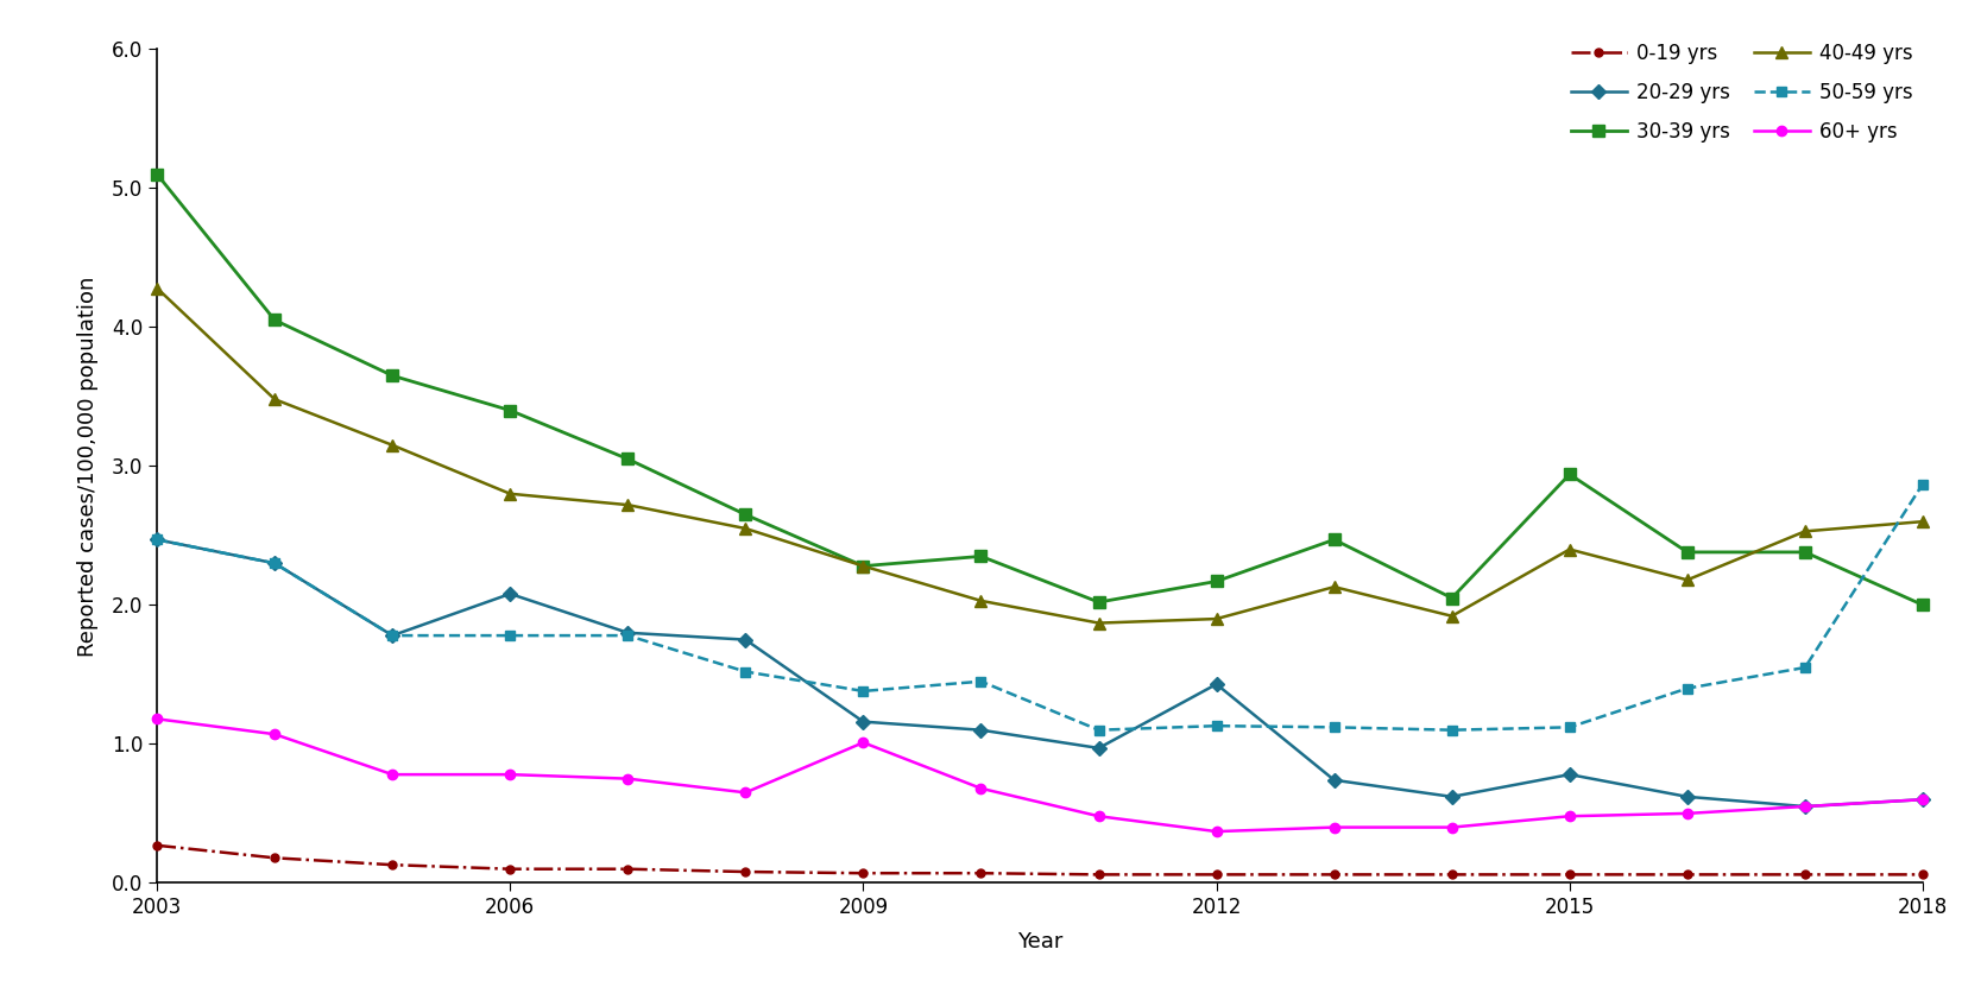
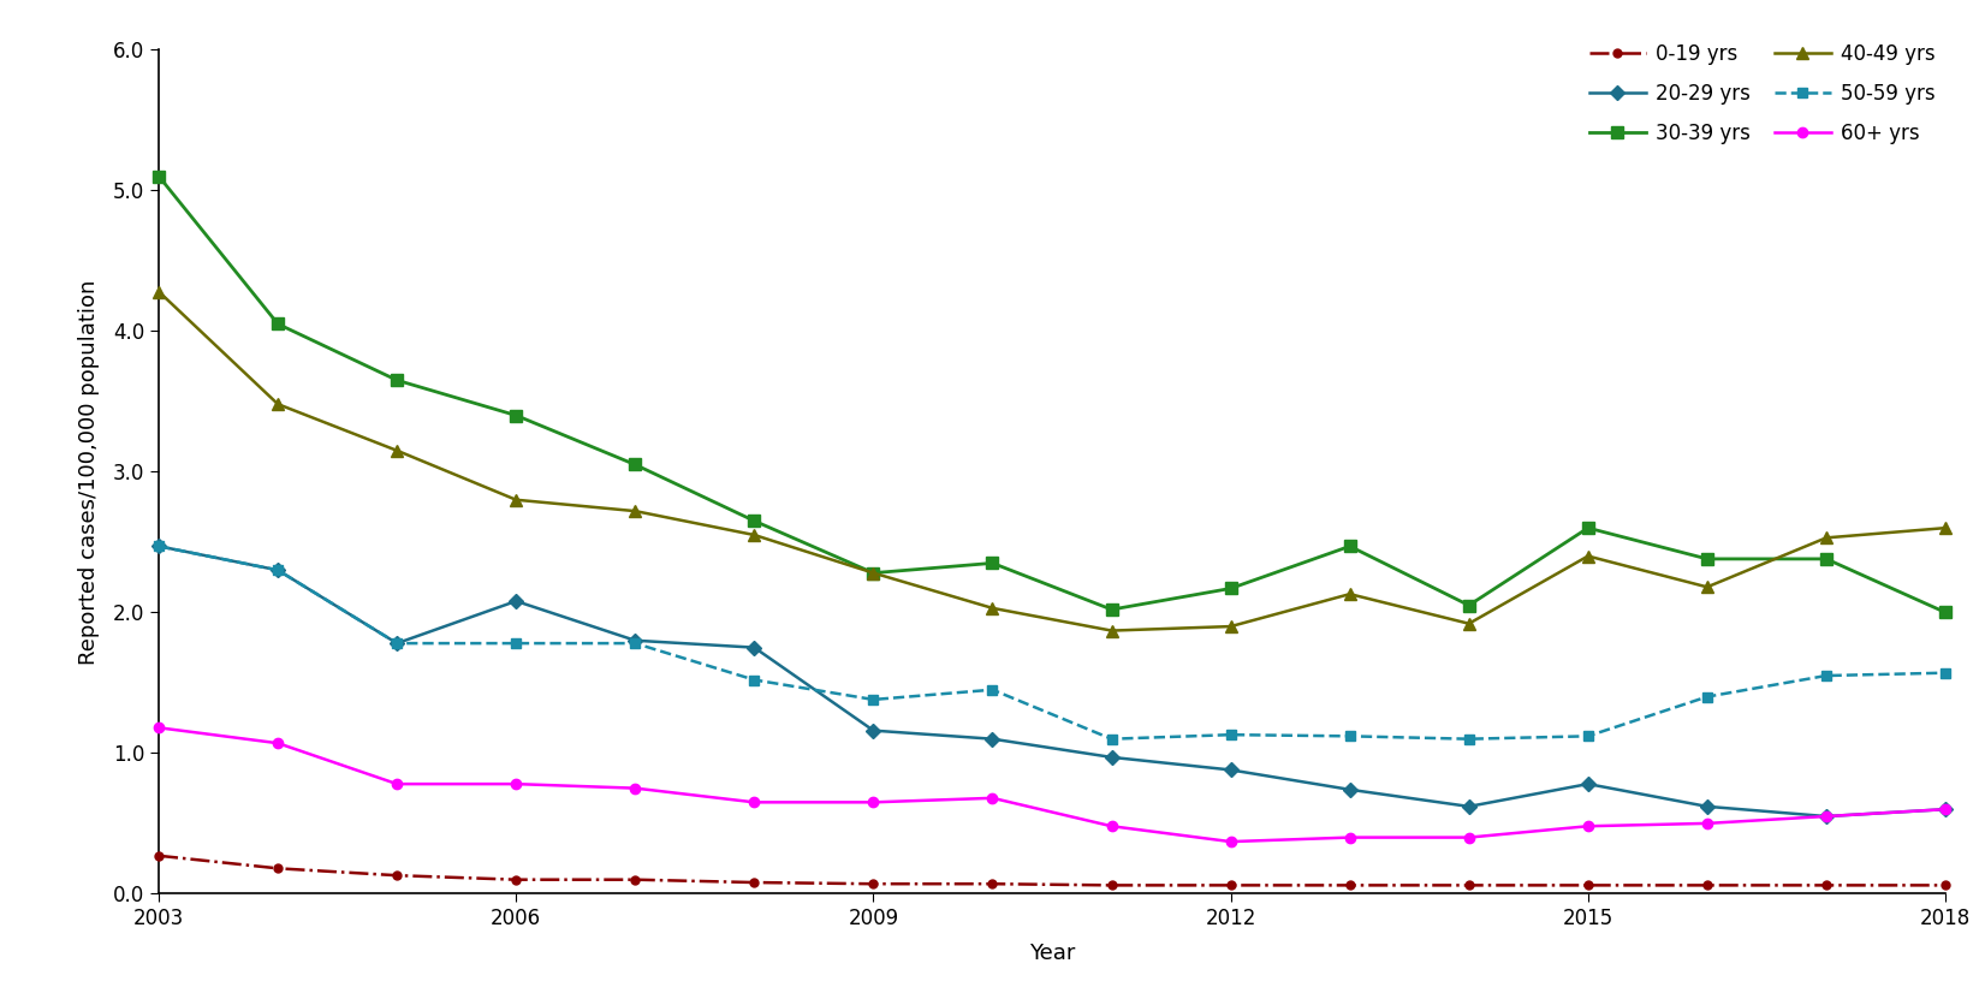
60+ yrs/2009: 1.01 -> 0.65
20-29 yrs/2012: 1.43 -> 0.88
30-39 yrs/2015: 2.94 -> 2.60
50-59 yrs/2018: 2.87 -> 1.57
